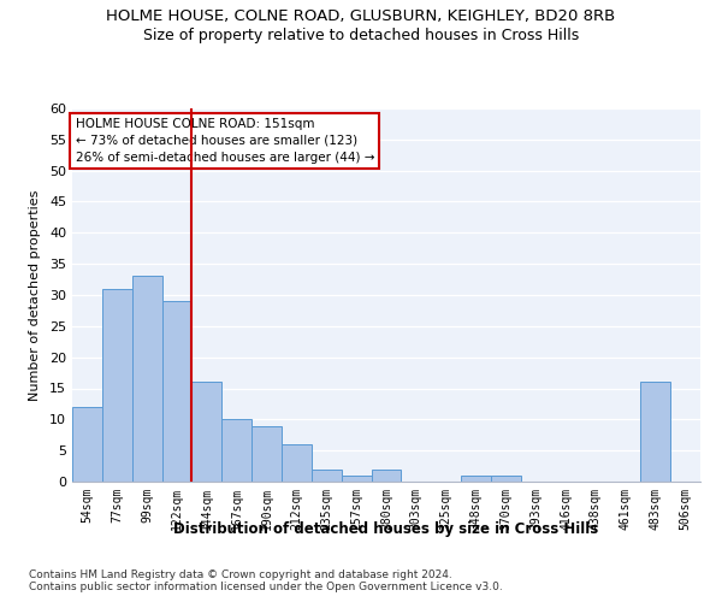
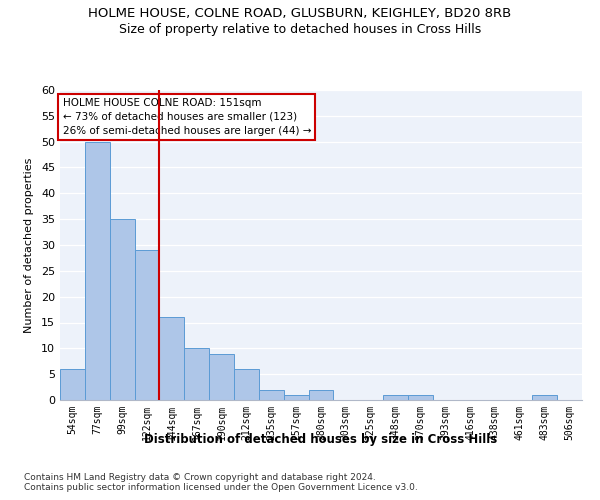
54sqm: 12 -> 6
77sqm: 31 -> 50
99sqm: 33 -> 35
483sqm: 16 -> 1
